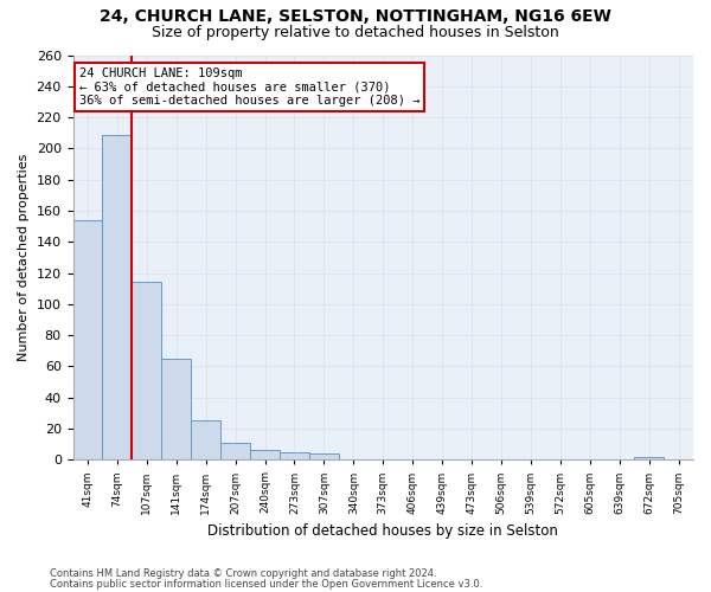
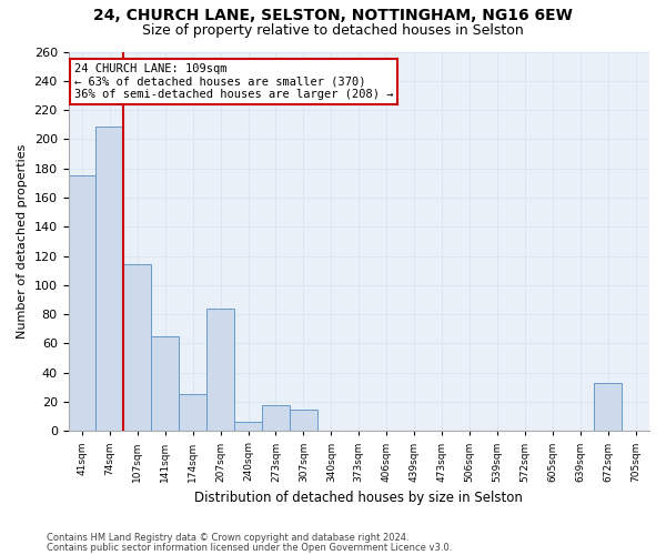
41sqm: 154 -> 175
207sqm: 11 -> 84
273sqm: 5 -> 18
307sqm: 4 -> 15
672sqm: 2 -> 33
